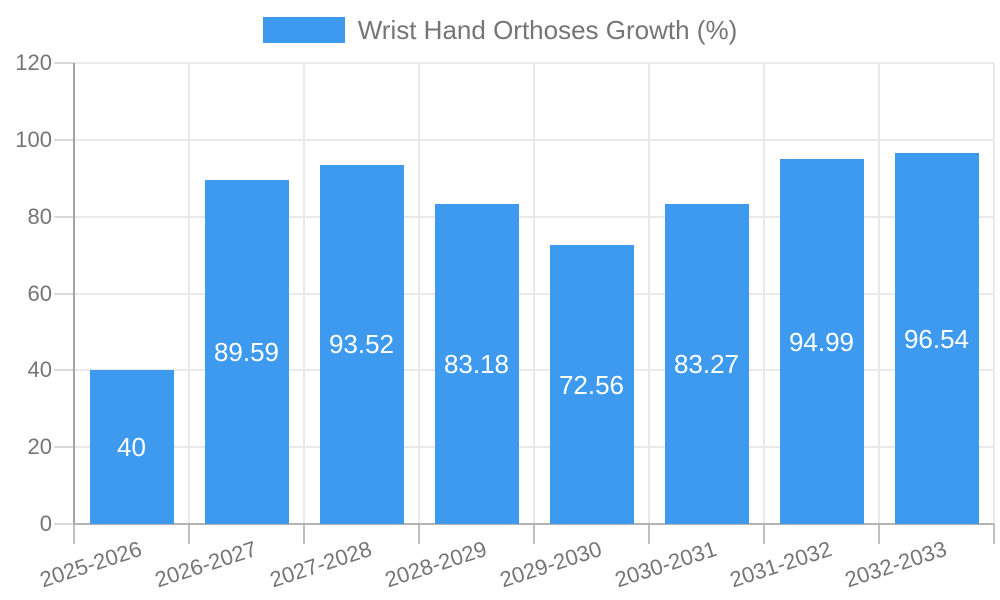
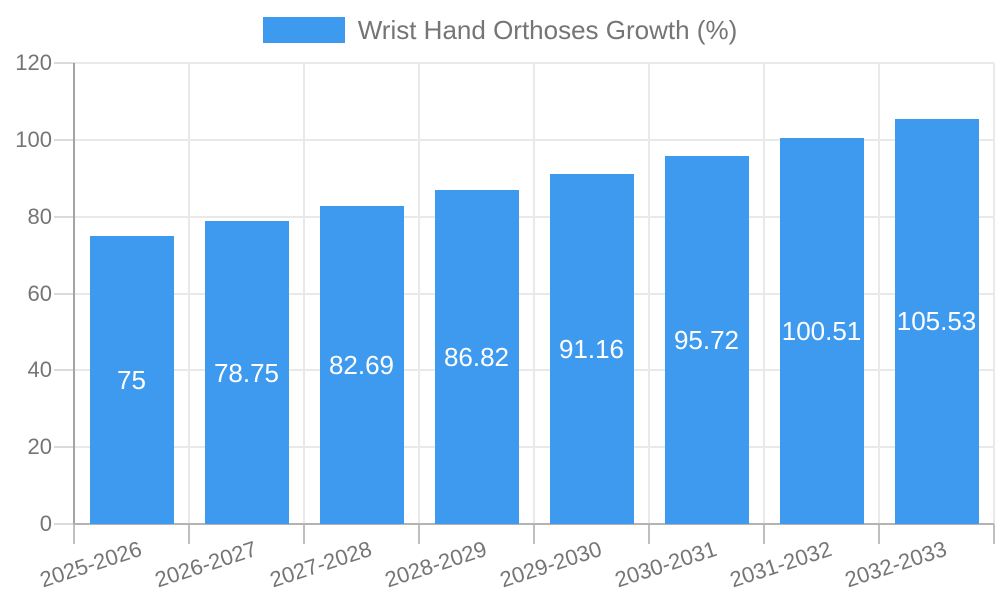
2025-2026: 40 -> 75
2026-2027: 89.59 -> 78.75
2027-2028: 93.52 -> 82.69
2028-2029: 83.18 -> 86.82
2029-2030: 72.56 -> 91.16
2030-2031: 83.27 -> 95.72
2031-2032: 94.99 -> 100.51
2032-2033: 96.54 -> 105.53
